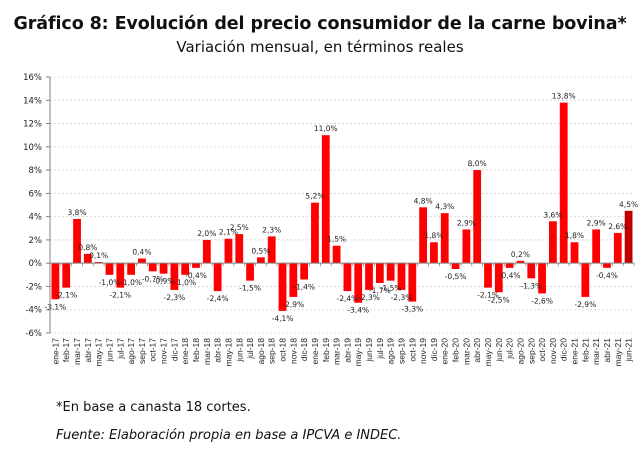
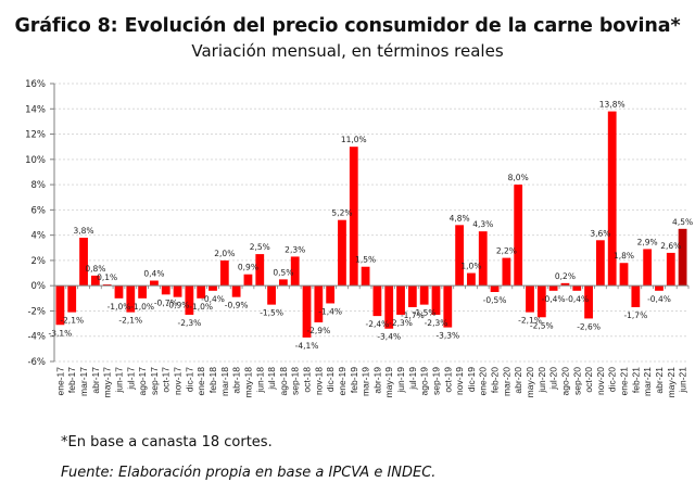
abr-18: -2,4% -> -0,9%
may-18: 2,1% -> 0,9%
dic-19: 1,8% -> 1,0%
mar-20: 2,9% -> 2,2%
sep-20: -1,3% -> -0,4%
feb-21: -2,9% -> -1,7%
